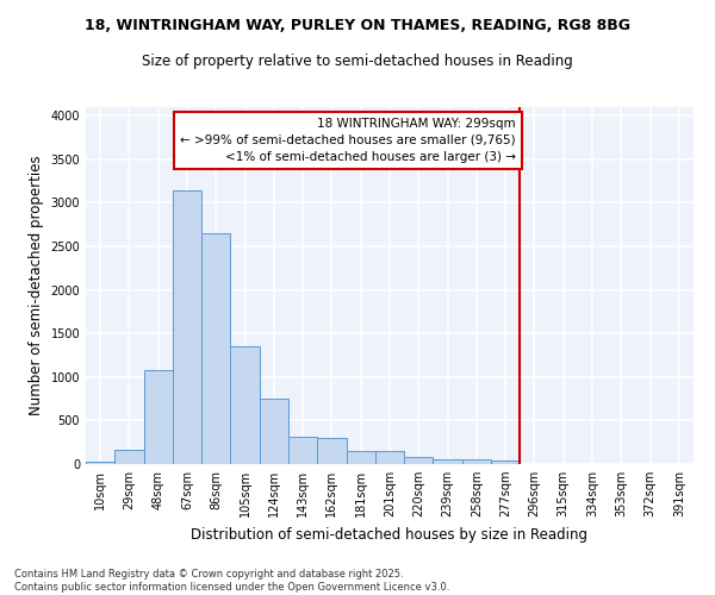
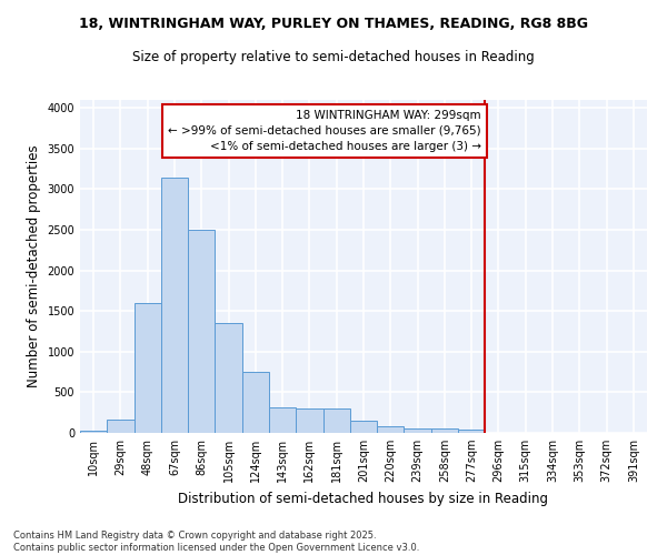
48sqm: 1080 -> 1600
86sqm: 2650 -> 2500
181sqm: 160 -> 300
